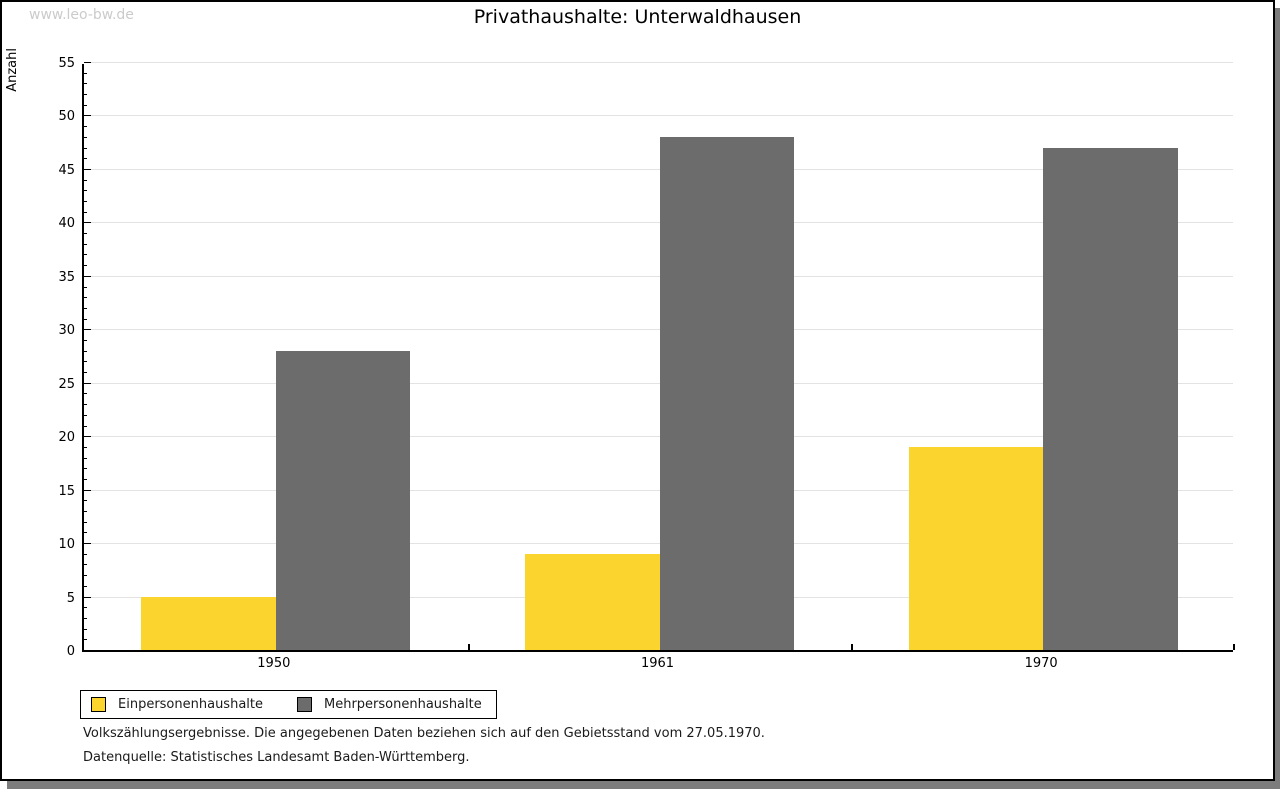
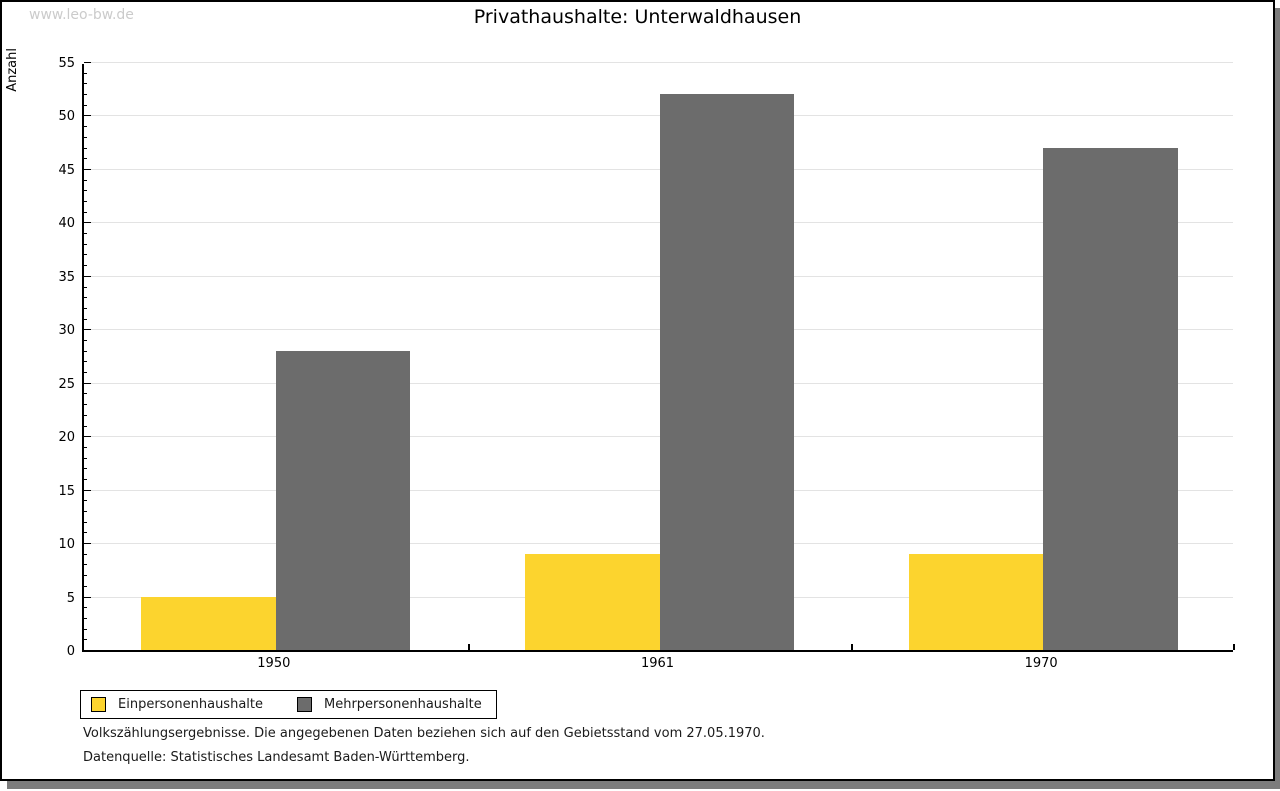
Mehrpersonenhaushalte/1961: 48 -> 52
Einpersonenhaushalte/1970: 19 -> 9
